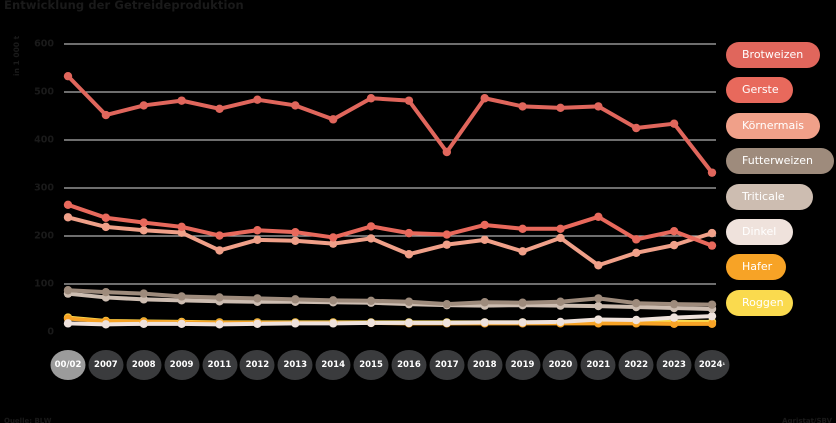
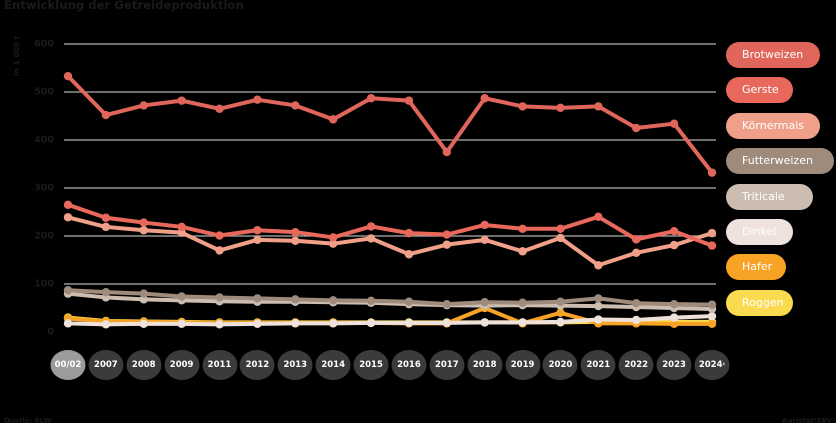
Hafer/2018: 20 -> 50
Hafer/2020: 20 -> 40
